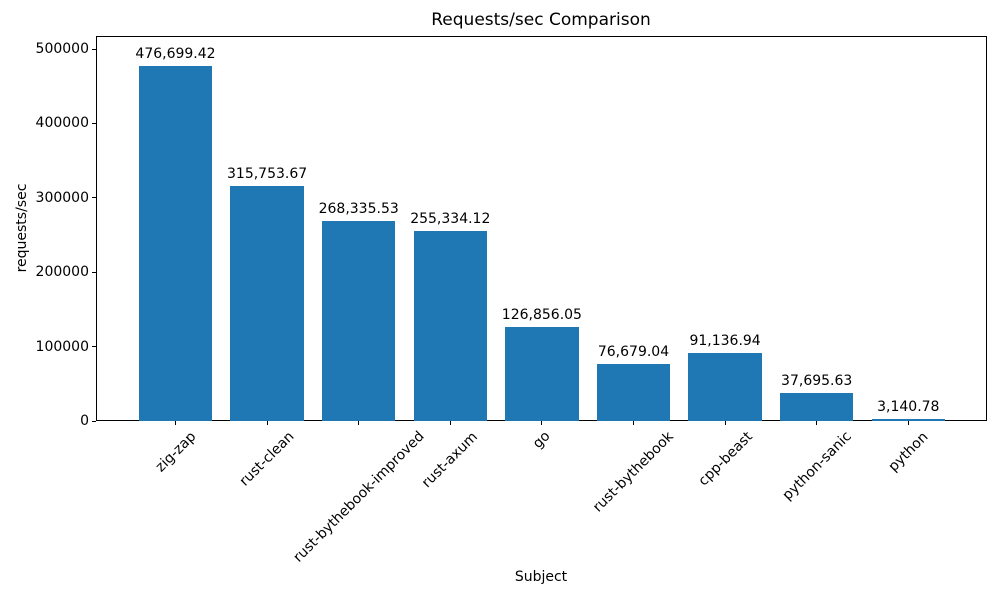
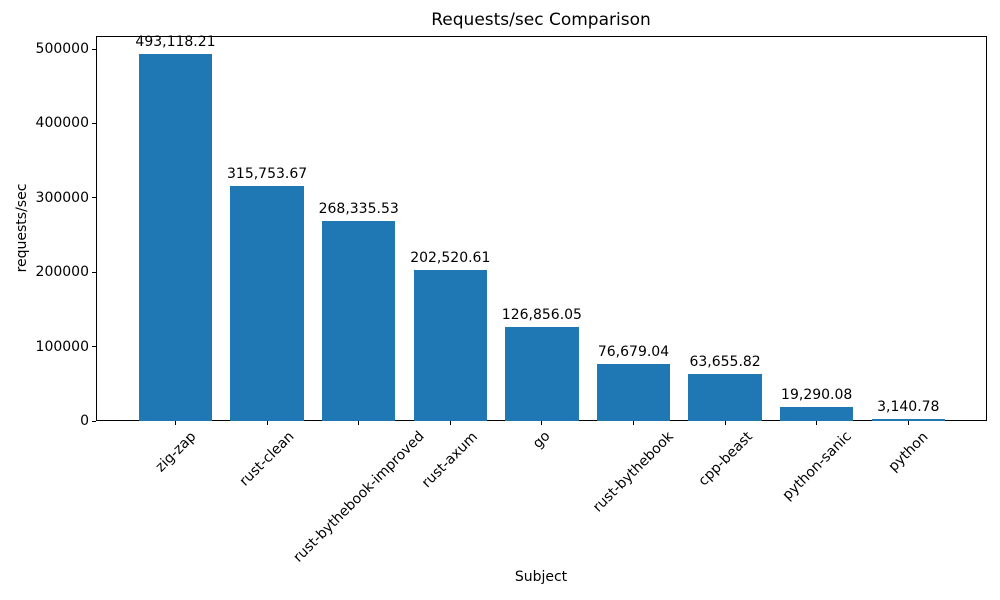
zig-zap: 476,699.42 -> 493,118.21
rust-axum: 255,334.12 -> 202,520.61
cpp-beast: 91,136.94 -> 63,655.82
python-sanic: 37,695.63 -> 19,290.08
